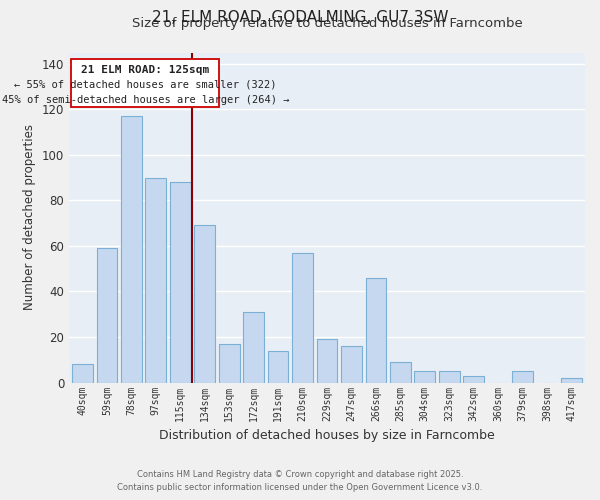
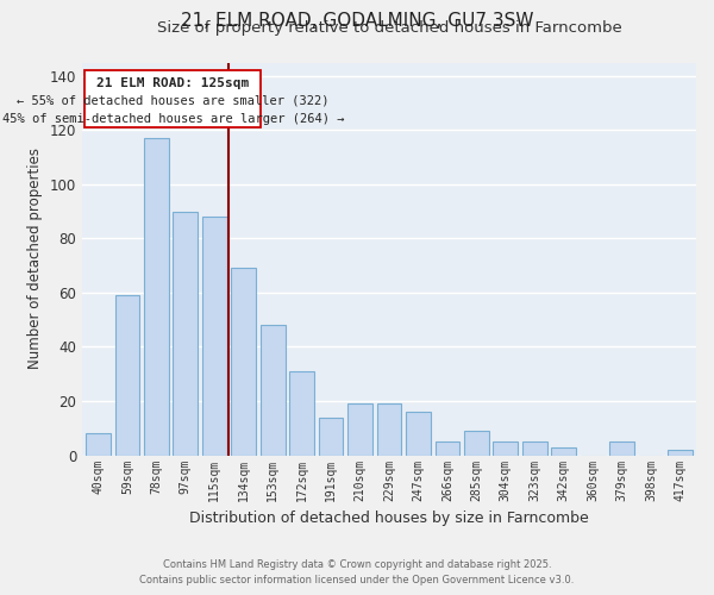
153sqm: 17 -> 48
210sqm: 57 -> 19
266sqm: 46 -> 5
